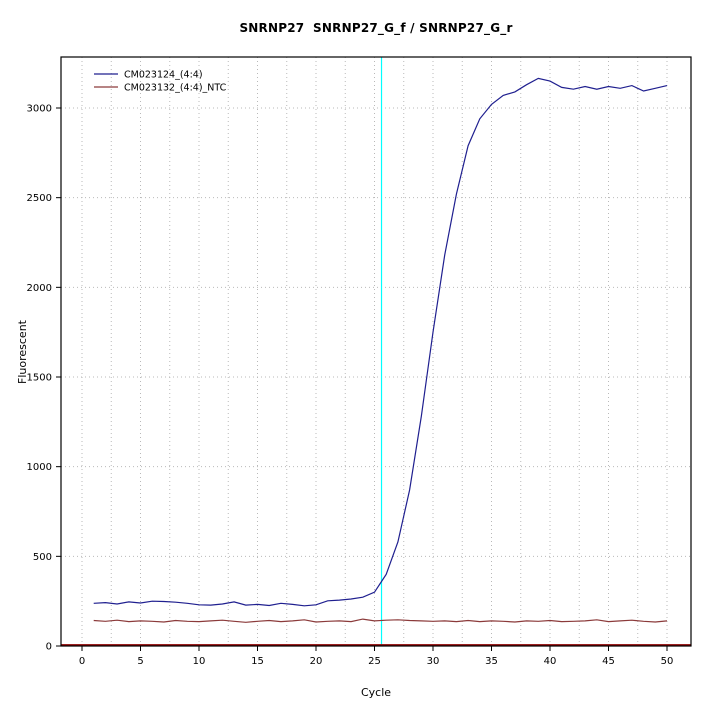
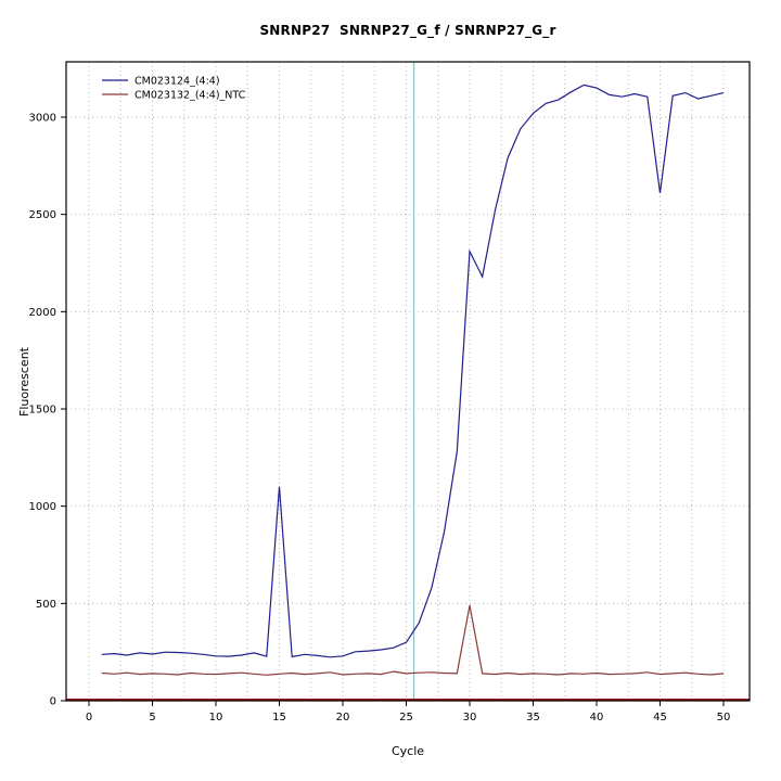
CM023124_(4:4)/15: 230 -> 1100
CM023124_(4:4)/30: 1750 -> 2310
CM023132_(4:4)_NTC/30: 140 -> 490
CM023124_(4:4)/45: 3120 -> 2610
